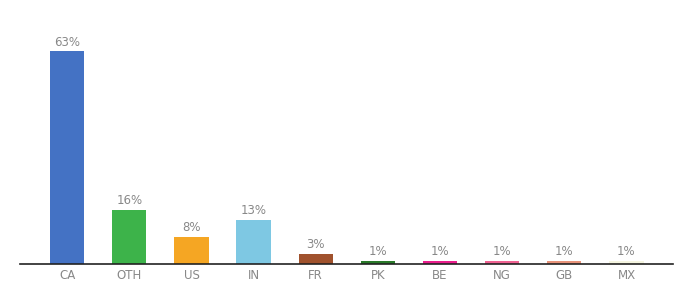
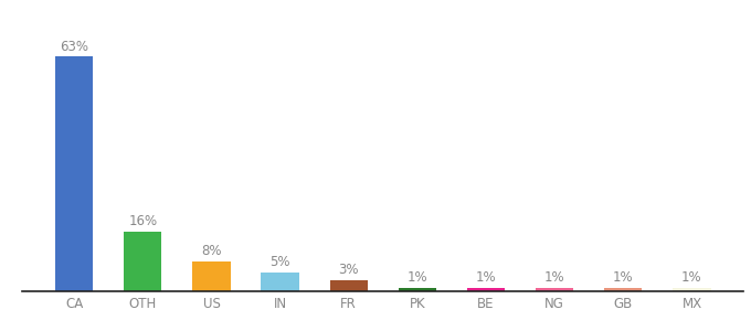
IN: 13% -> 5%
